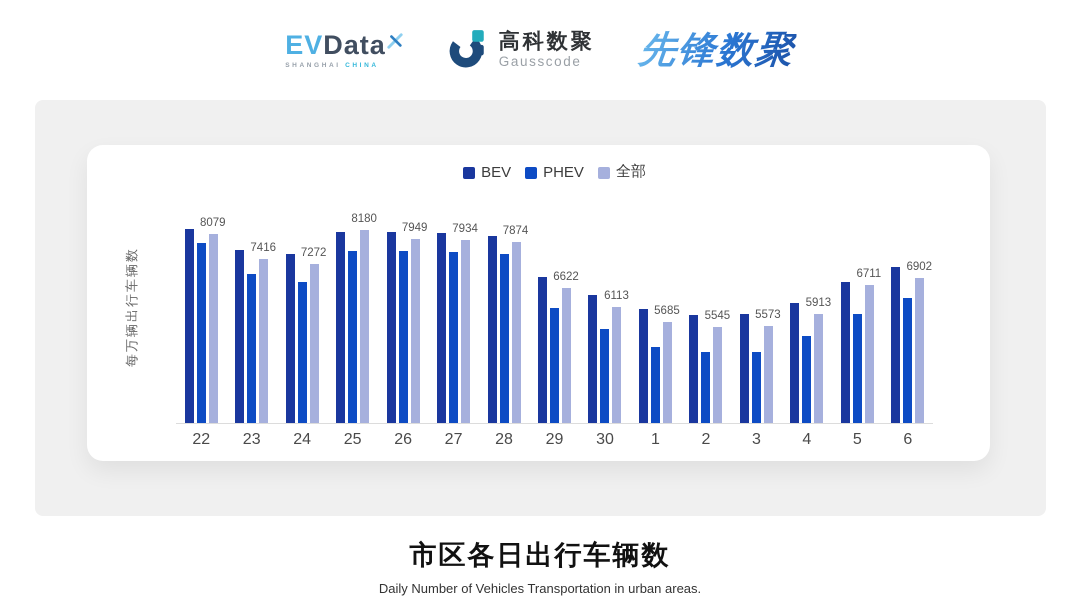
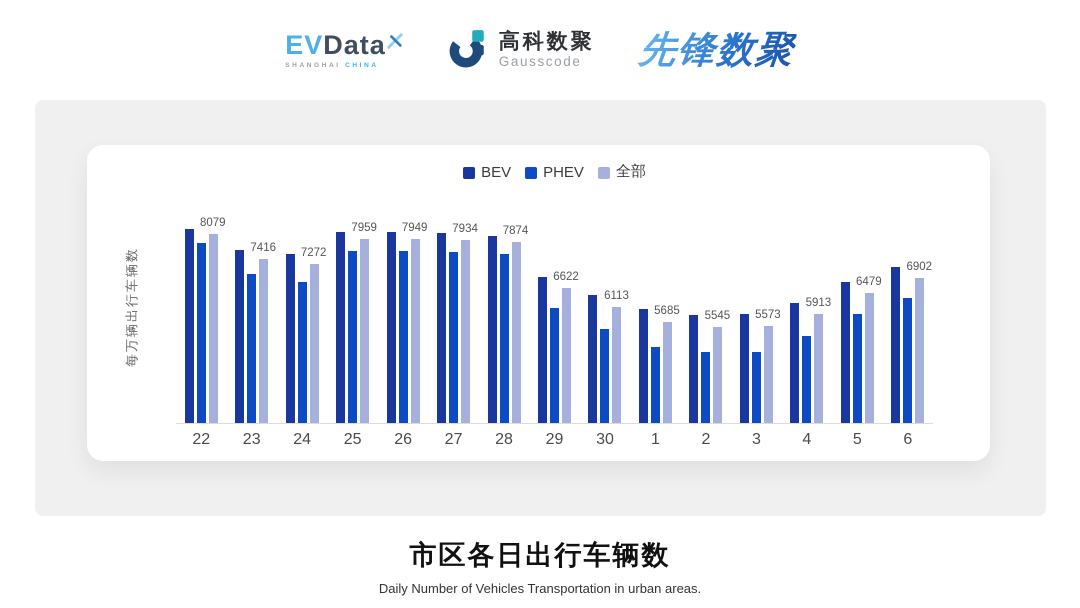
全部/25: 8180 -> 7959
全部/5: 6711 -> 6479
